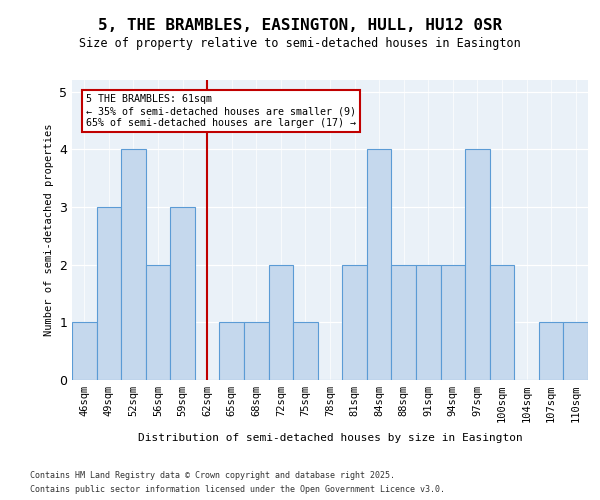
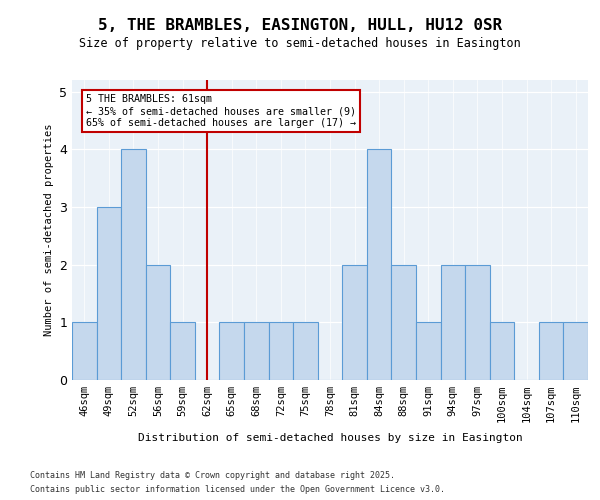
59sqm: 3 -> 1
72sqm: 2 -> 1
91sqm: 2 -> 1
97sqm: 4 -> 2
100sqm: 2 -> 1
